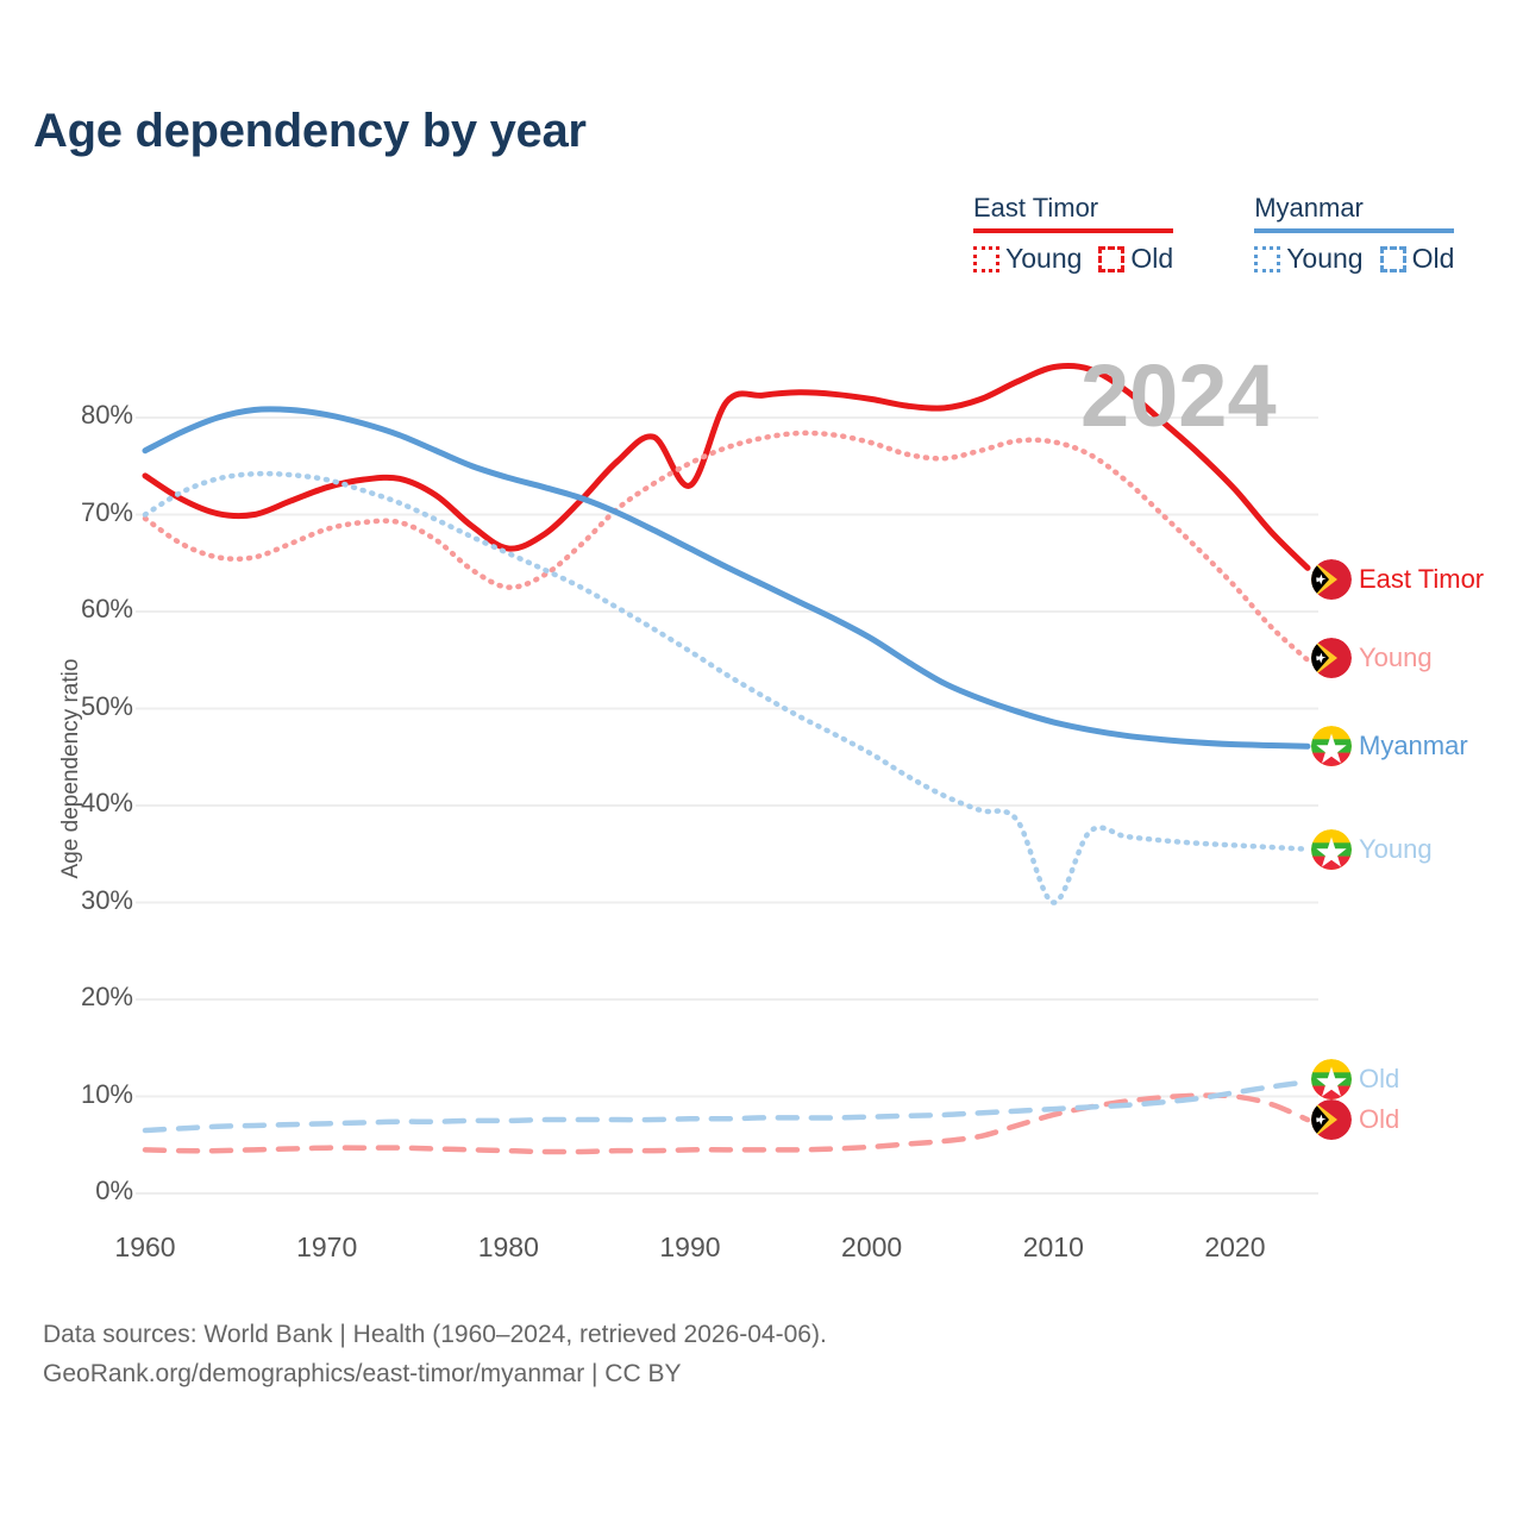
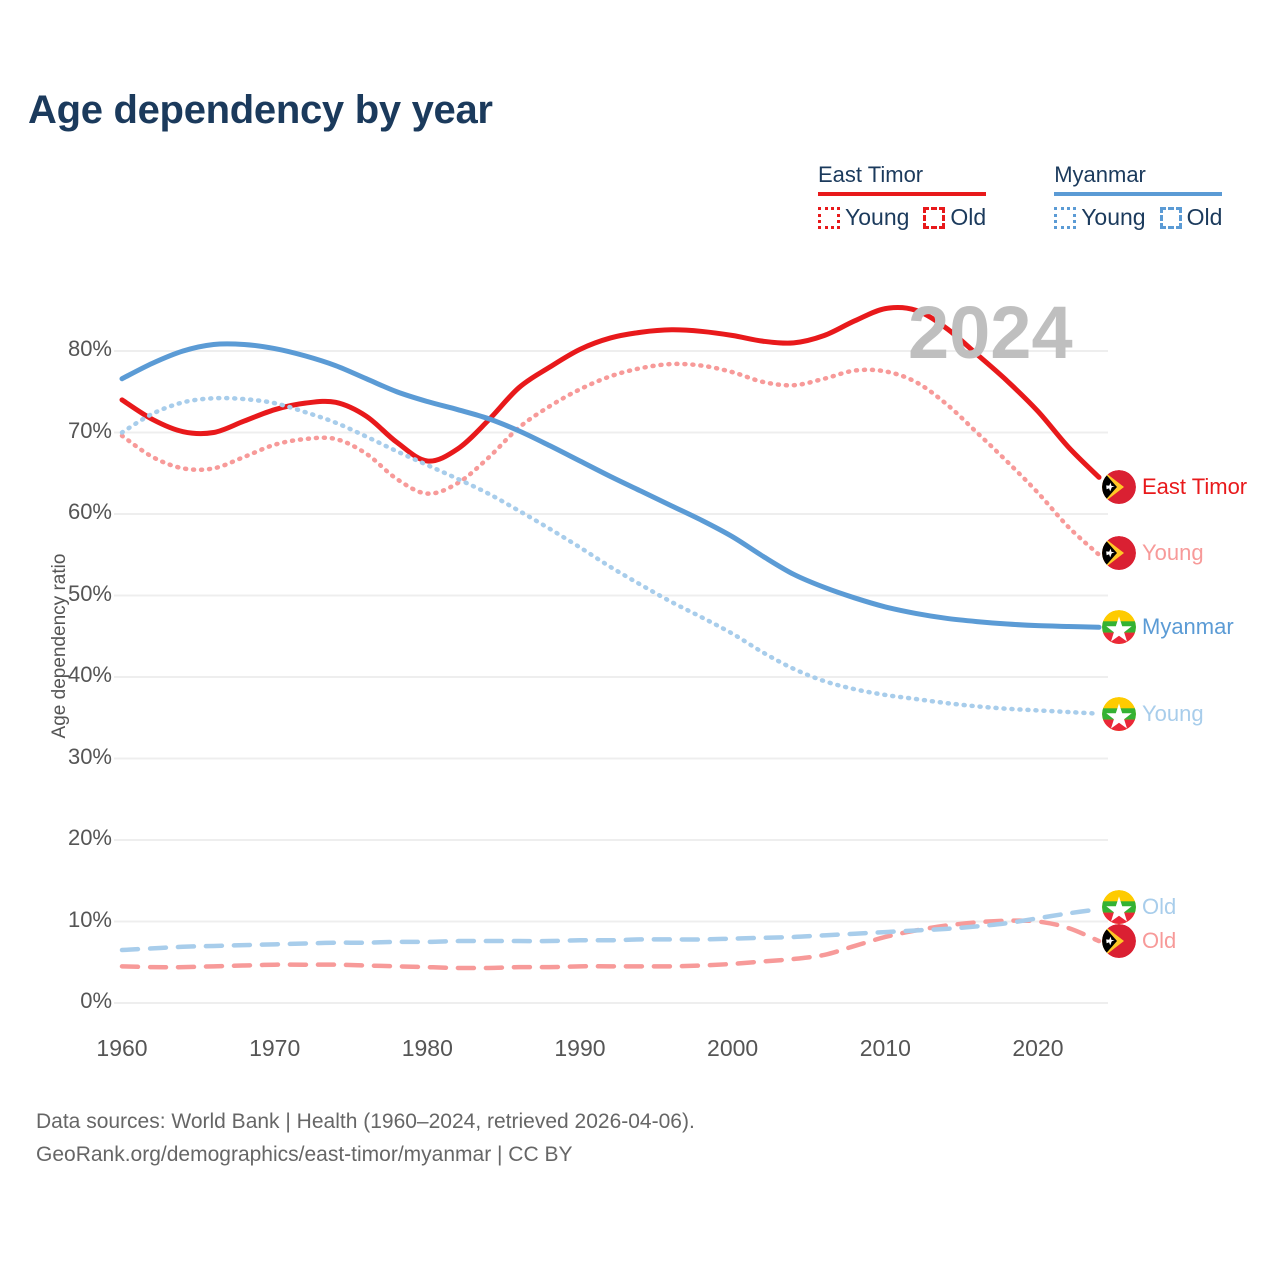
East Timor/1990: 73% -> 80%
Myanmar Young/2010: 30% -> 38%
